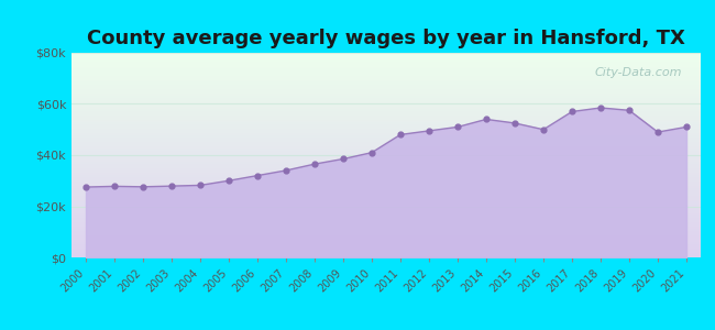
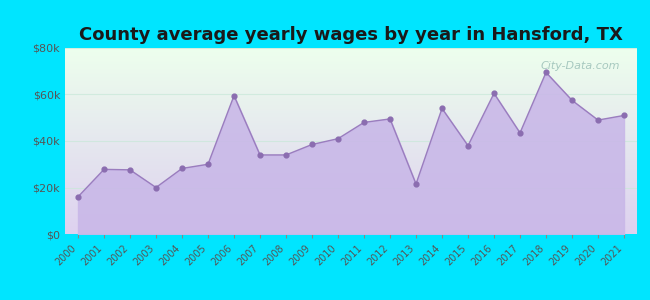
2000: $27.5k -> $16.0k
2003: $27.9k -> $20.0k
2006: $32.0k -> $59.5k
2008: $36.5k -> $34.0k
2013: $51.0k -> $21.5k
2015: $52.5k -> $38.0k
2016: $50.0k -> $60.5k
2017: $57.0k -> $43.5k
2018: $58.5k -> $69.5k
